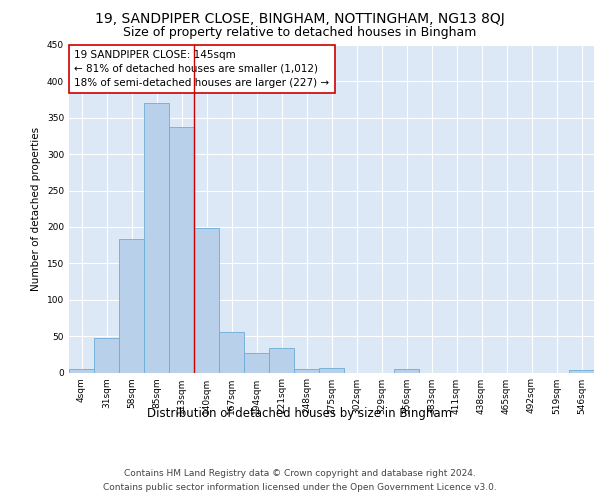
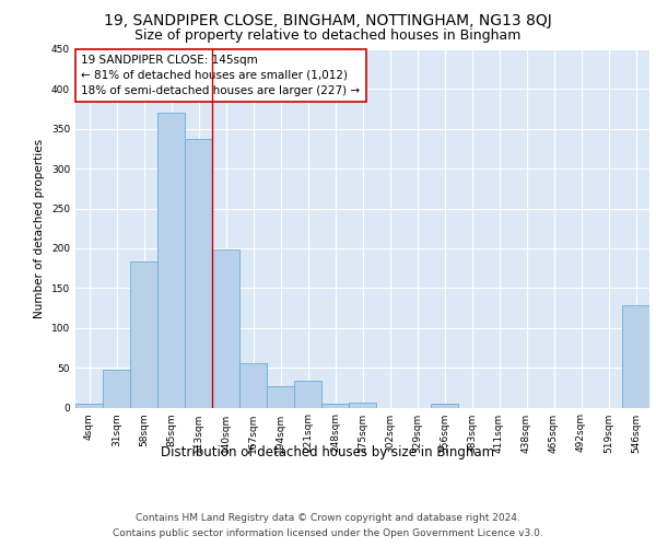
546sqm: 4 -> 128
